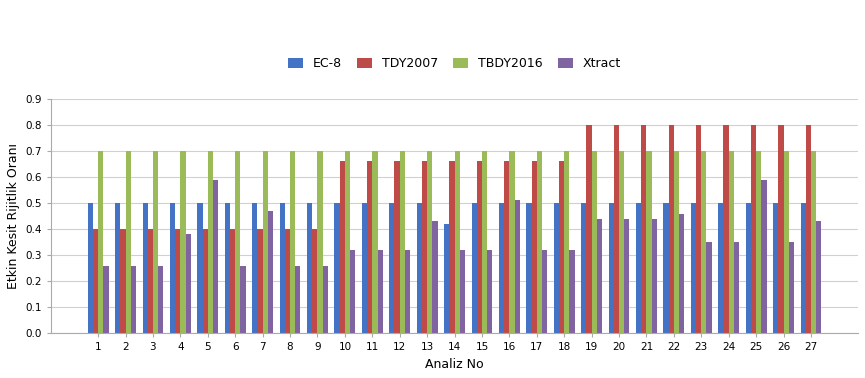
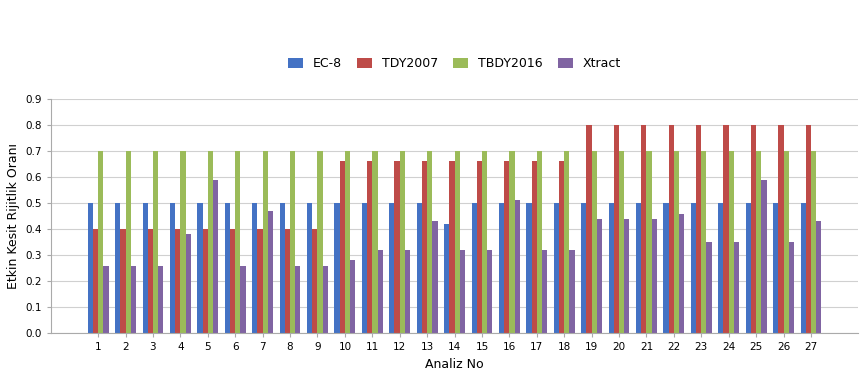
Xtract/10: 0.32 -> 0.28
